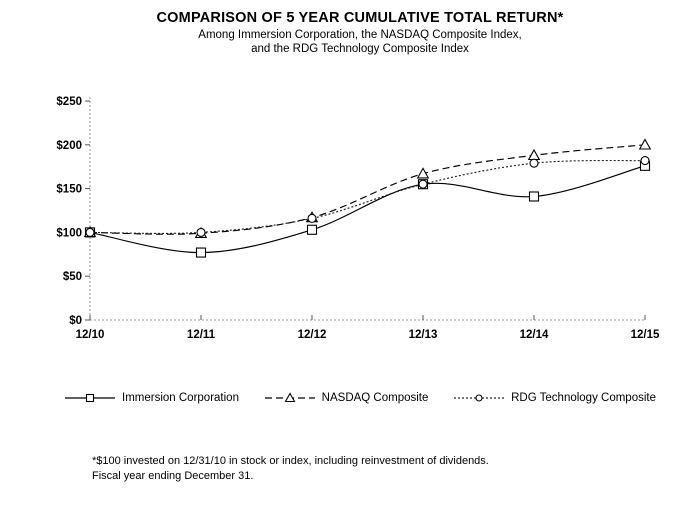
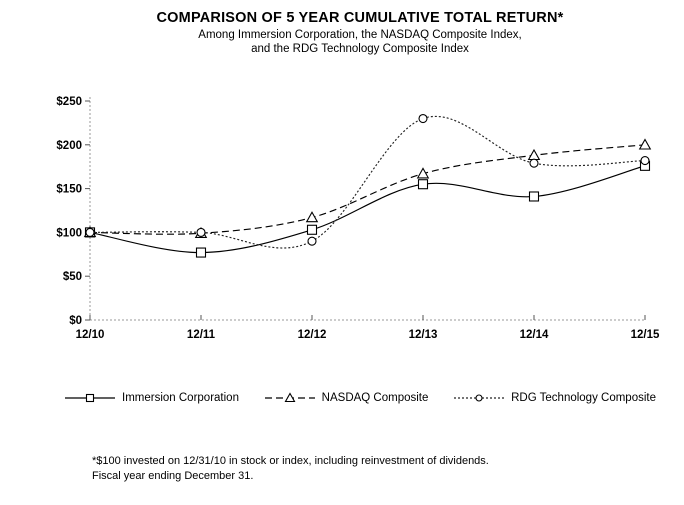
RDG Technology Composite/12/12: $120 -> $90
RDG Technology Composite/12/13: $160 -> $230
